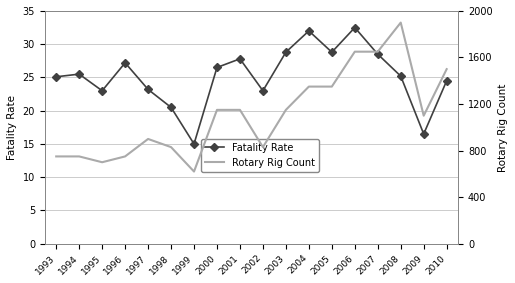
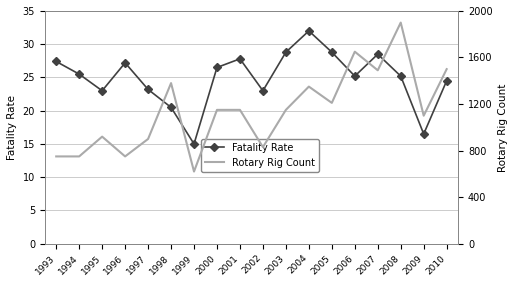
Fatality Rate/1993: 25.1 -> 27.4
Rotary Rig Count/1995: 700 -> 920
Rotary Rig Count/1998: 830 -> 1380
Rotary Rig Count/2005: 1350 -> 1210
Fatality Rate/2006: 32.5 -> 25.2
Rotary Rig Count/2007: 1650 -> 1490
